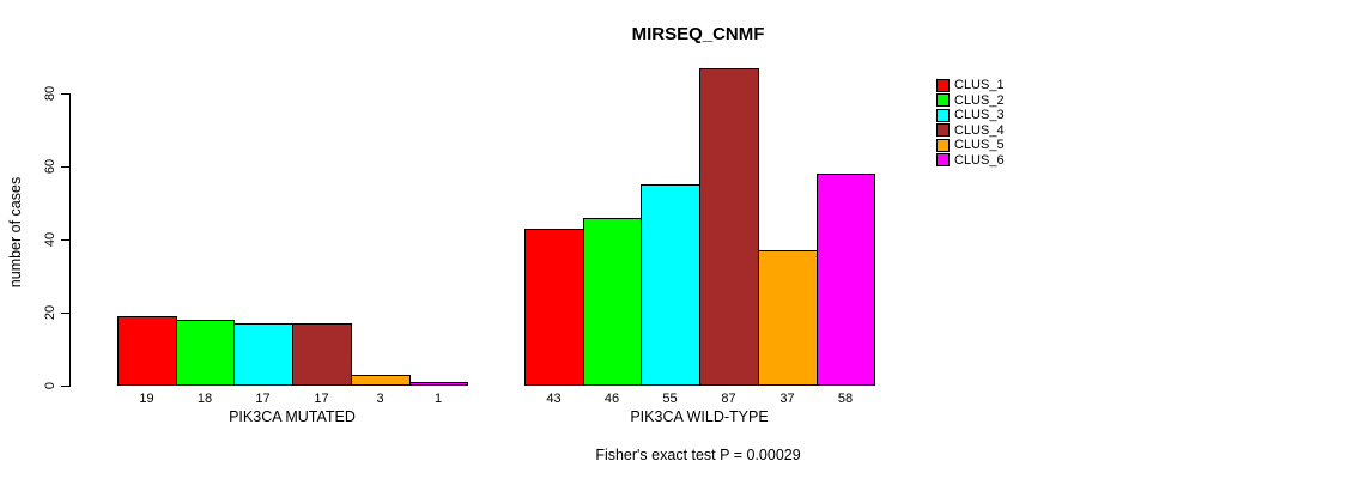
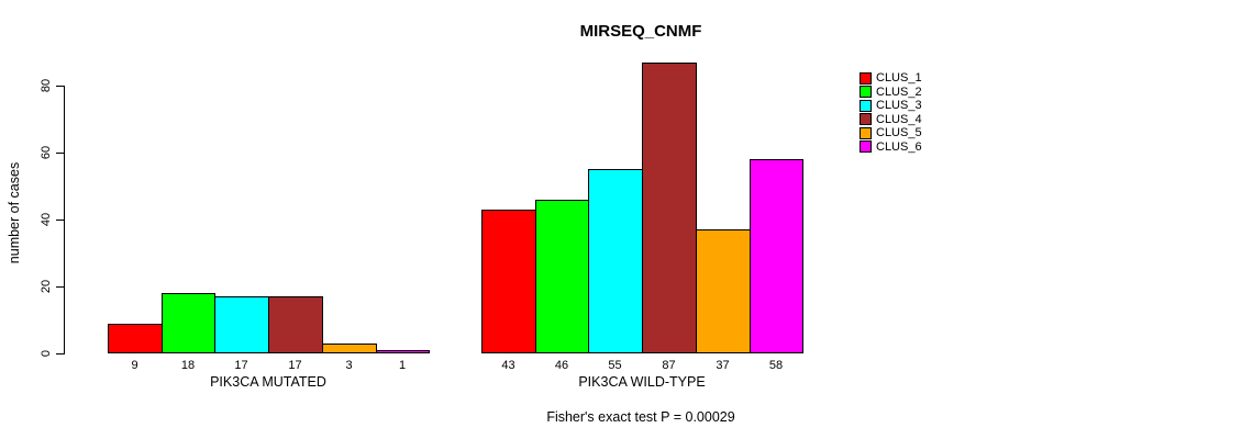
CLUS_1/PIK3CA MUTATED: 19 -> 9
